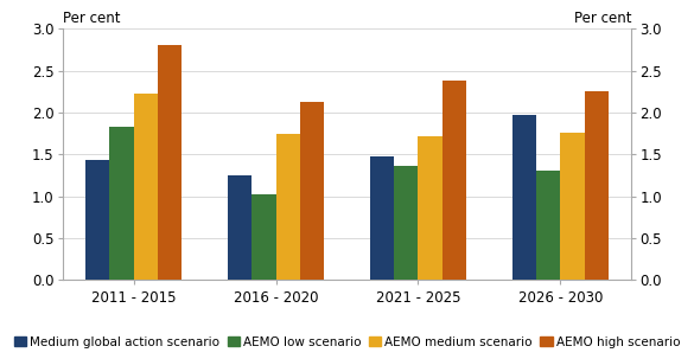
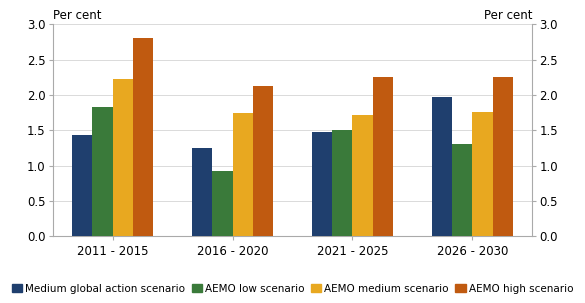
AEMO low scenario/2016 - 2020: 1.02 -> 0.93
AEMO low scenario/2021 - 2025: 1.36 -> 1.50
AEMO high scenario/2021 - 2025: 2.38 -> 2.25
